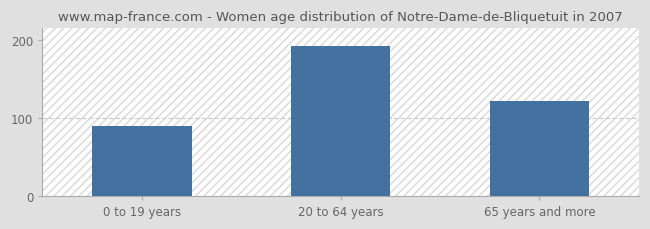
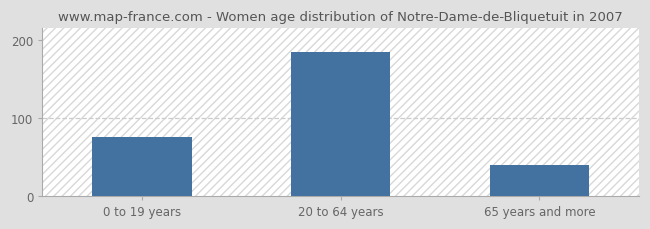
0 to 19 years: 90 -> 75
20 to 64 years: 192 -> 185
65 years and more: 122 -> 40
